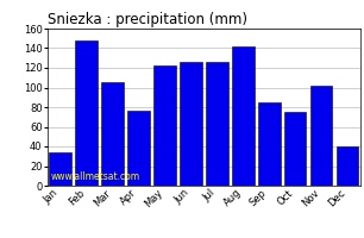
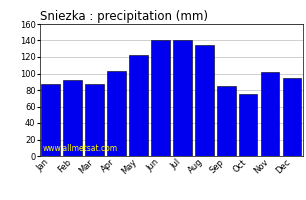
Jan: 34 -> 87
Feb: 148 -> 92
Mar: 106 -> 87
Apr: 76 -> 103
Jun: 126 -> 140
Jul: 126 -> 140
Aug: 142 -> 135
Dec: 40 -> 95
